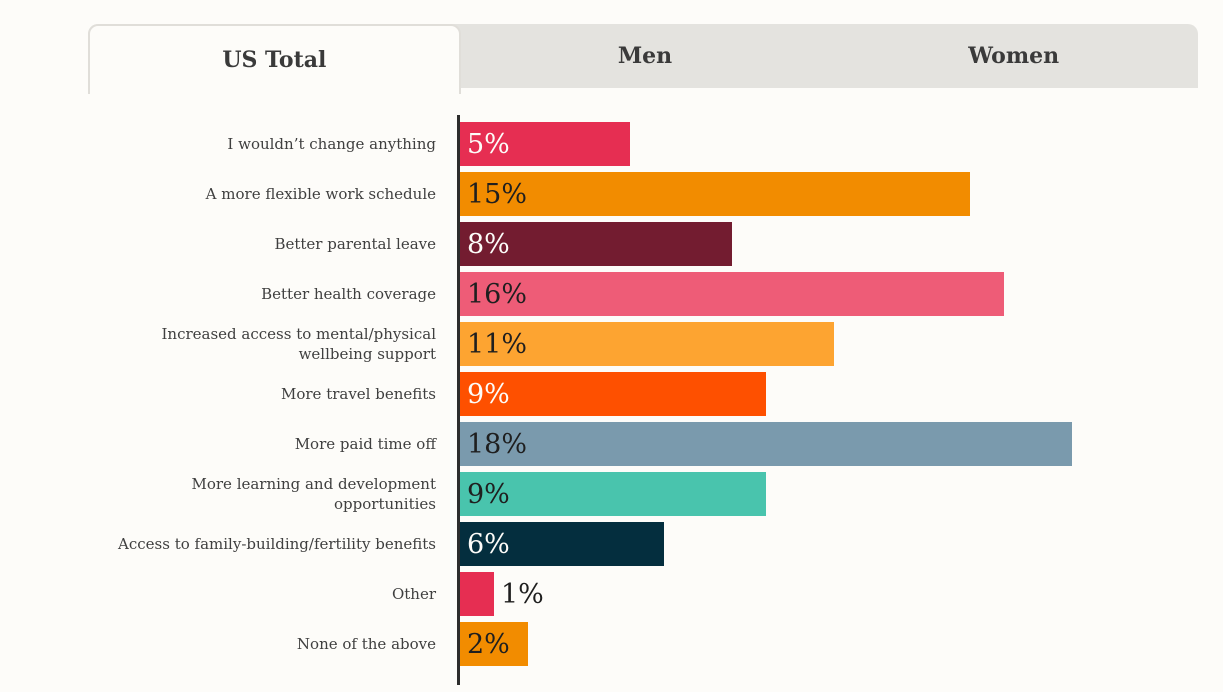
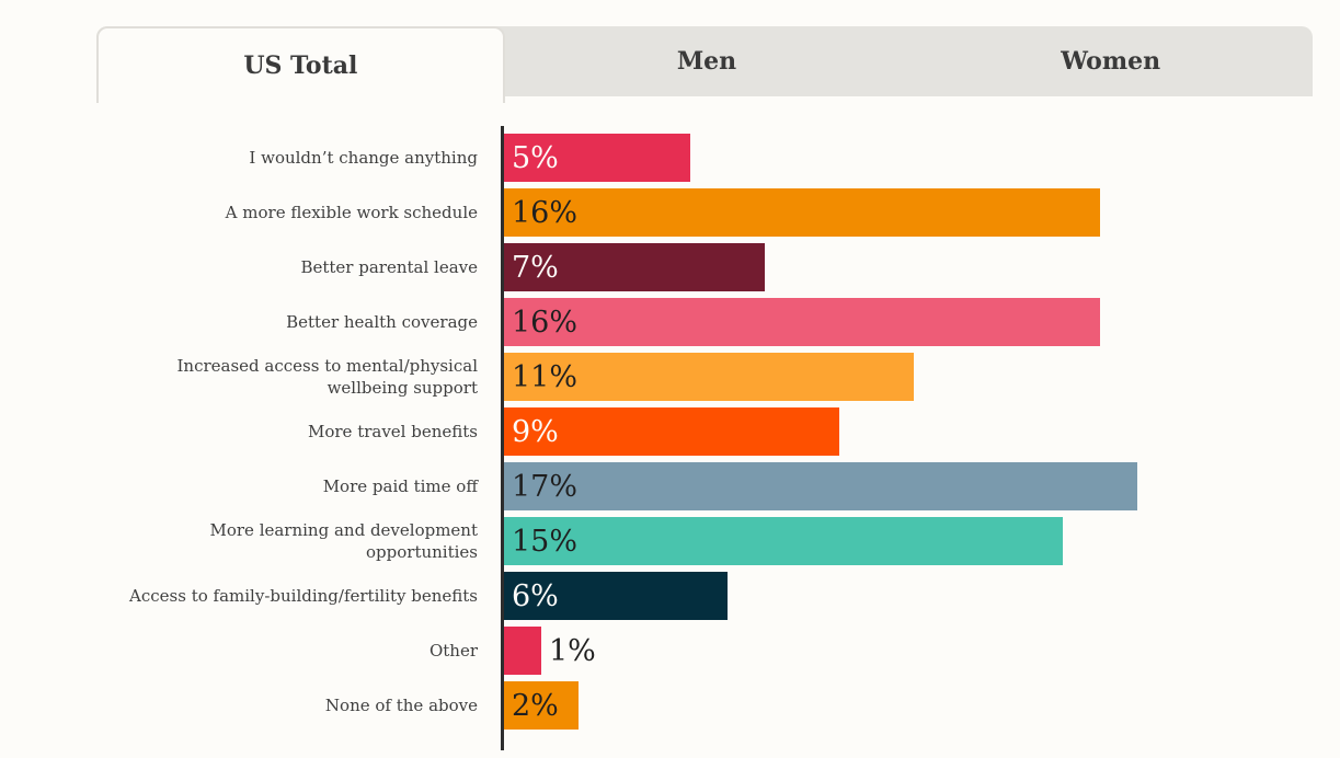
A more flexible work schedule: 15% -> 16%
Better parental leave: 8% -> 7%
More paid time off: 18% -> 17%
More learning and development opportunities: 9% -> 15%
